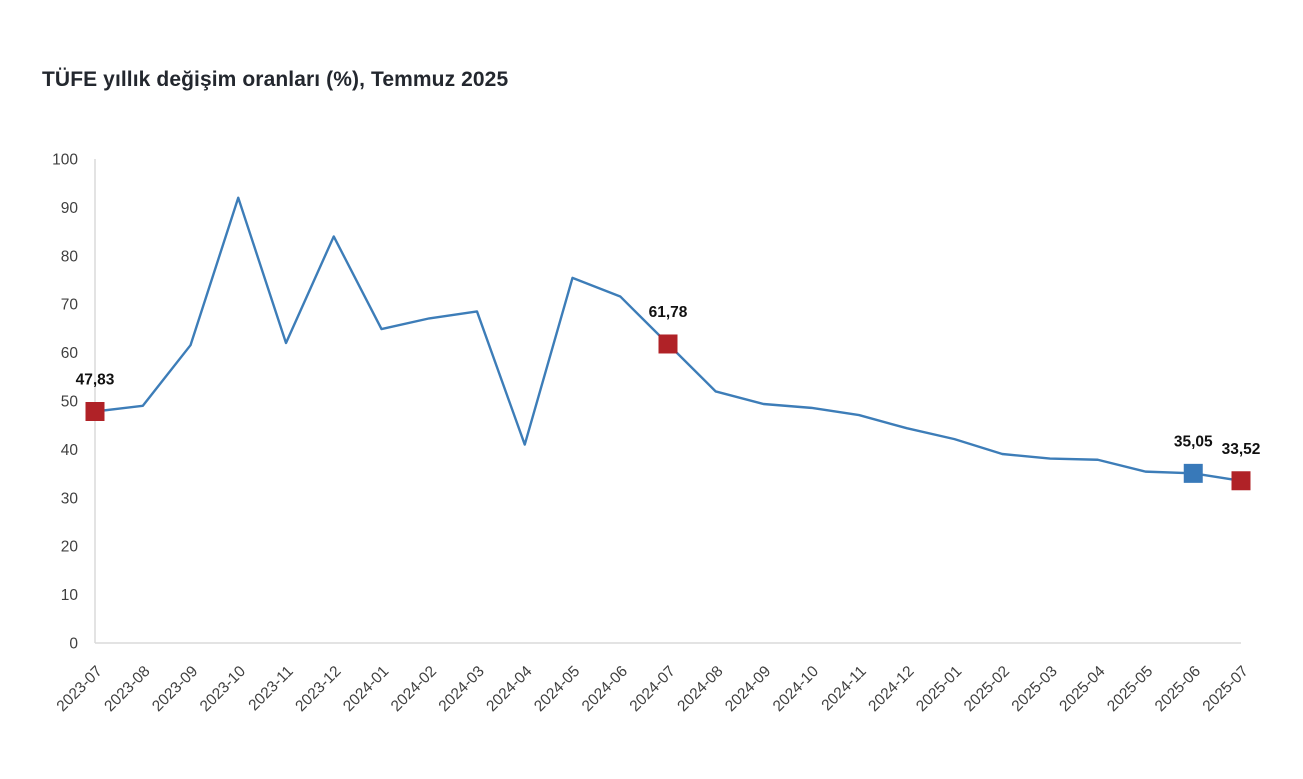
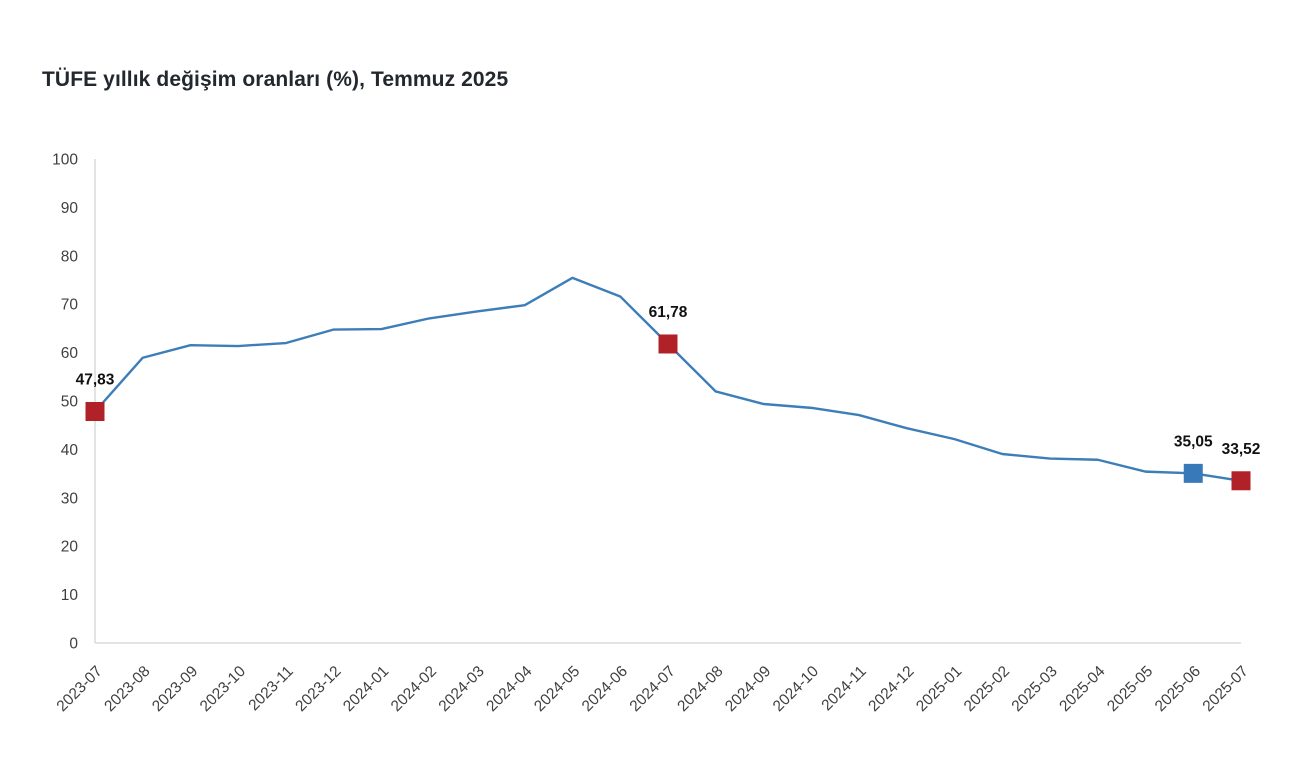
2023-08: 49 -> 59
2023-10: 92 -> 61
2023-12: 84 -> 65
2024-04: 41 -> 70
